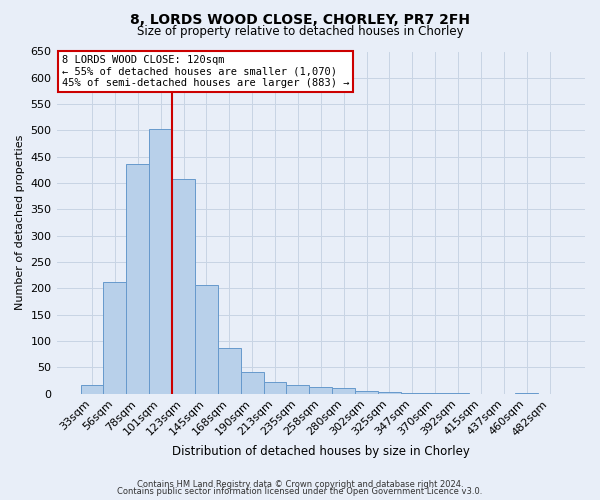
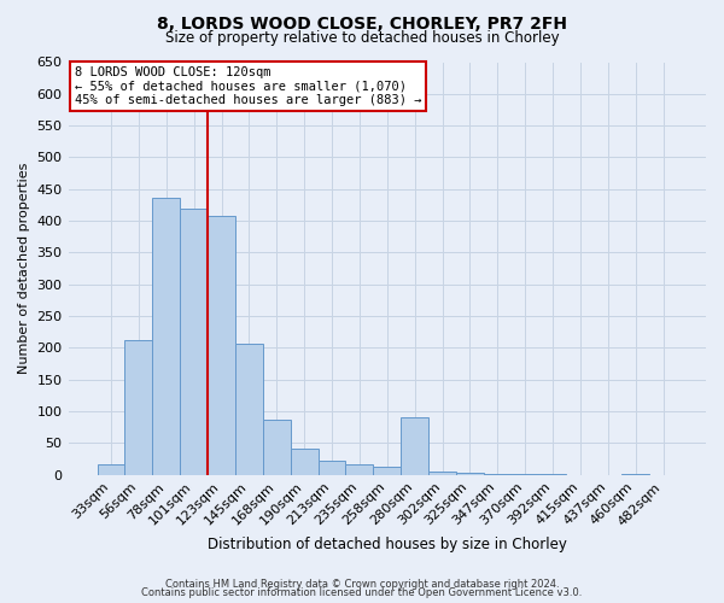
101sqm: 503 -> 420
280sqm: 10 -> 90
